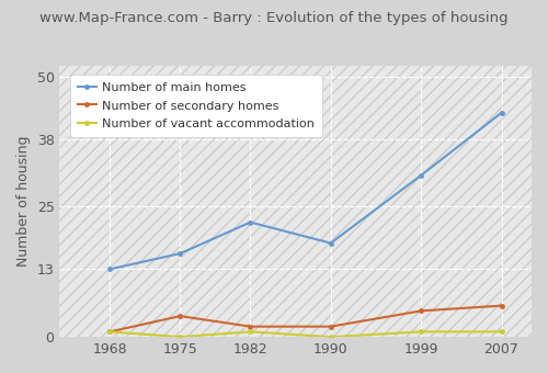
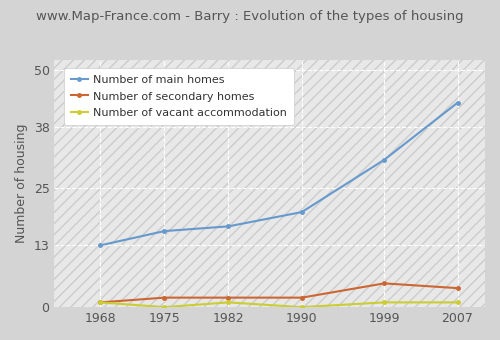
Number of secondary homes/1975: 4 -> 2
Number of main homes/1982: 22 -> 17
Number of main homes/1990: 18 -> 20
Number of secondary homes/2007: 6 -> 4
